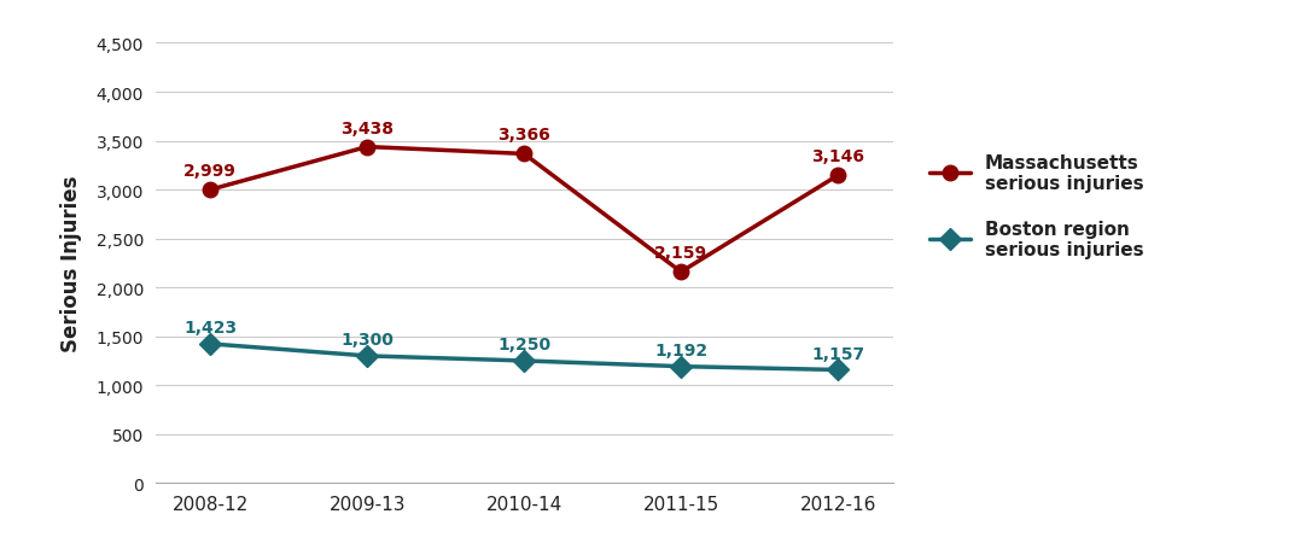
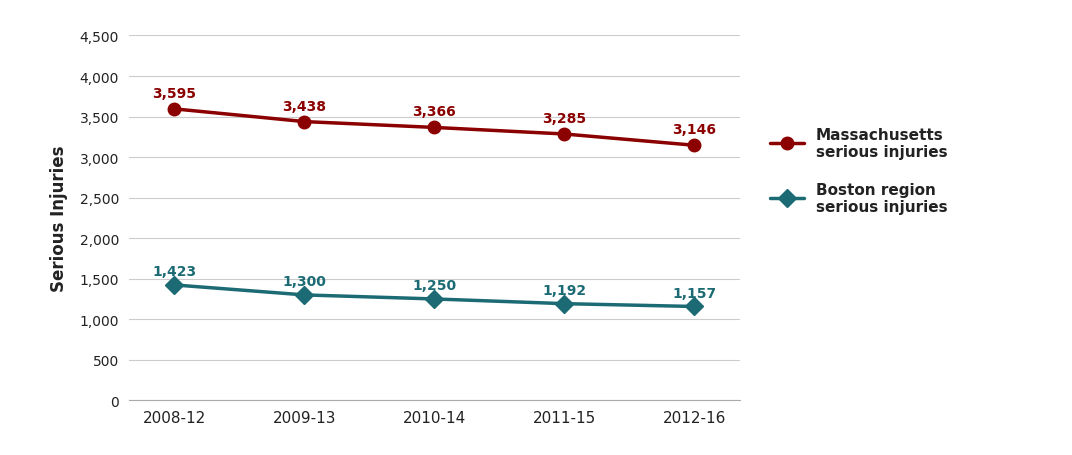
Massachusetts serious injuries/2008-12: 2,999 -> 3,595
Massachusetts serious injuries/2011-15: 2,159 -> 3,285
